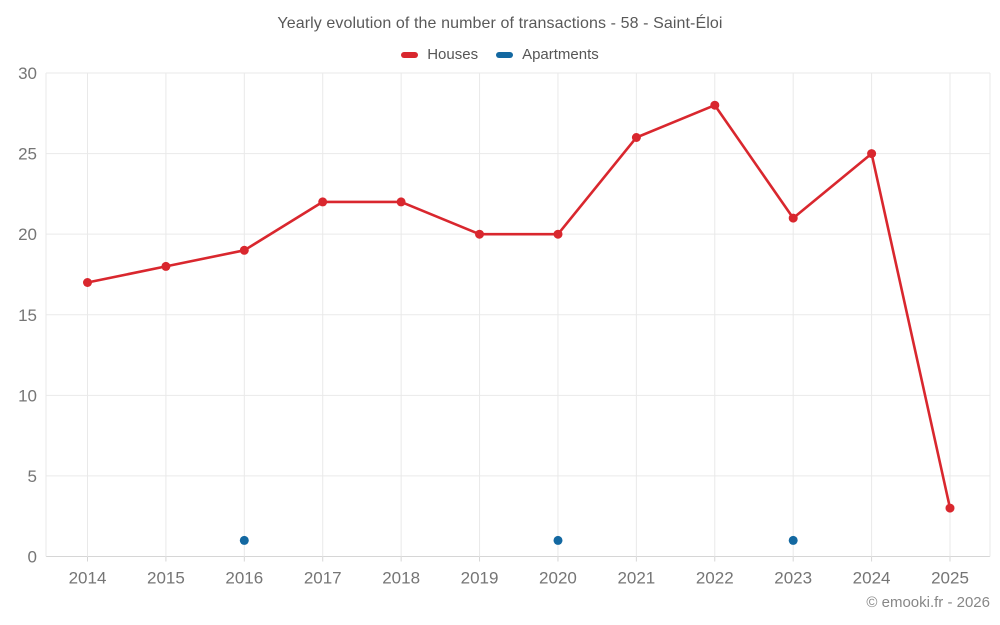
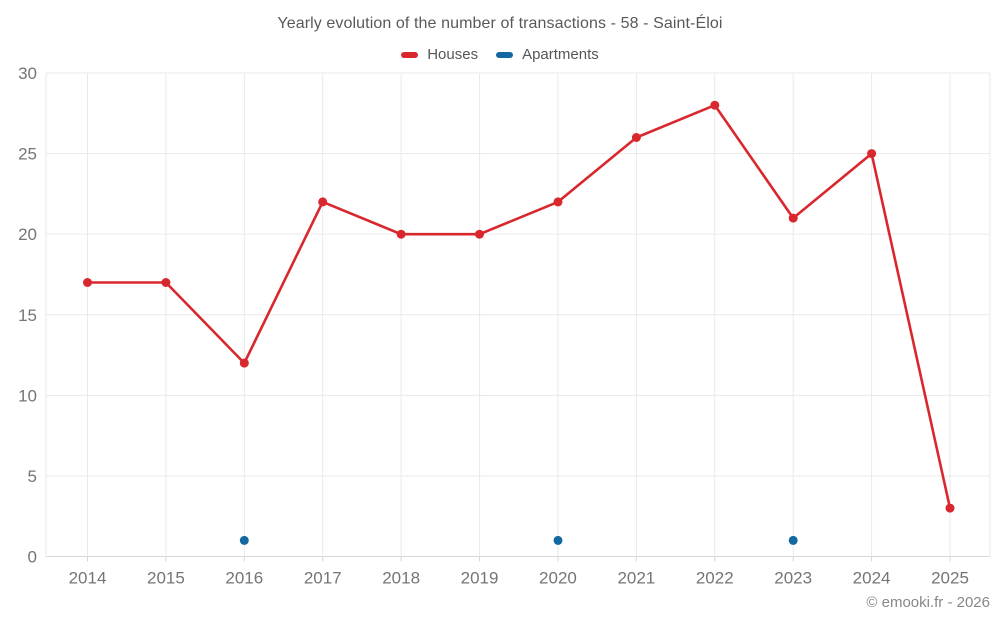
Houses/2015: 18 -> 17
Houses/2016: 19 -> 12
Houses/2018: 22 -> 20
Houses/2020: 20 -> 22
